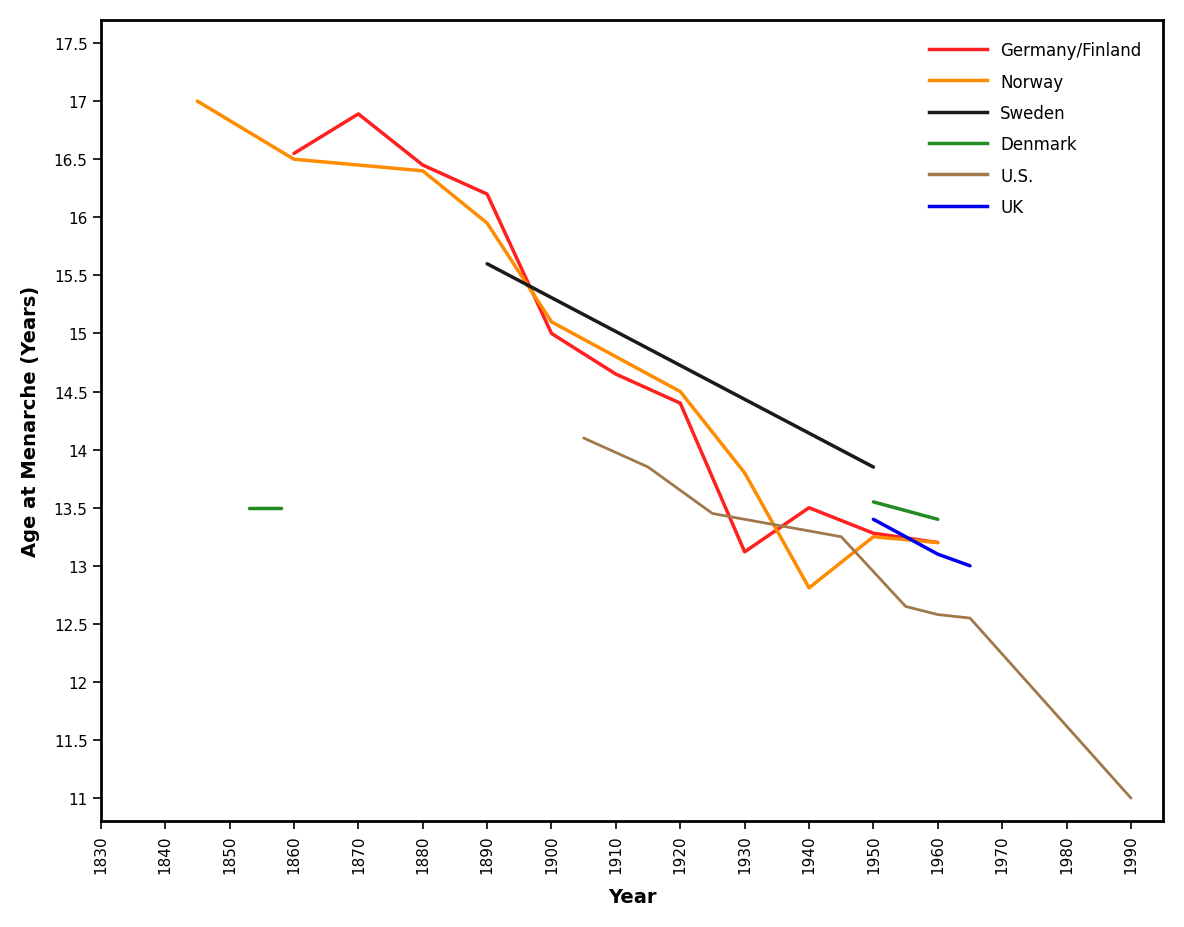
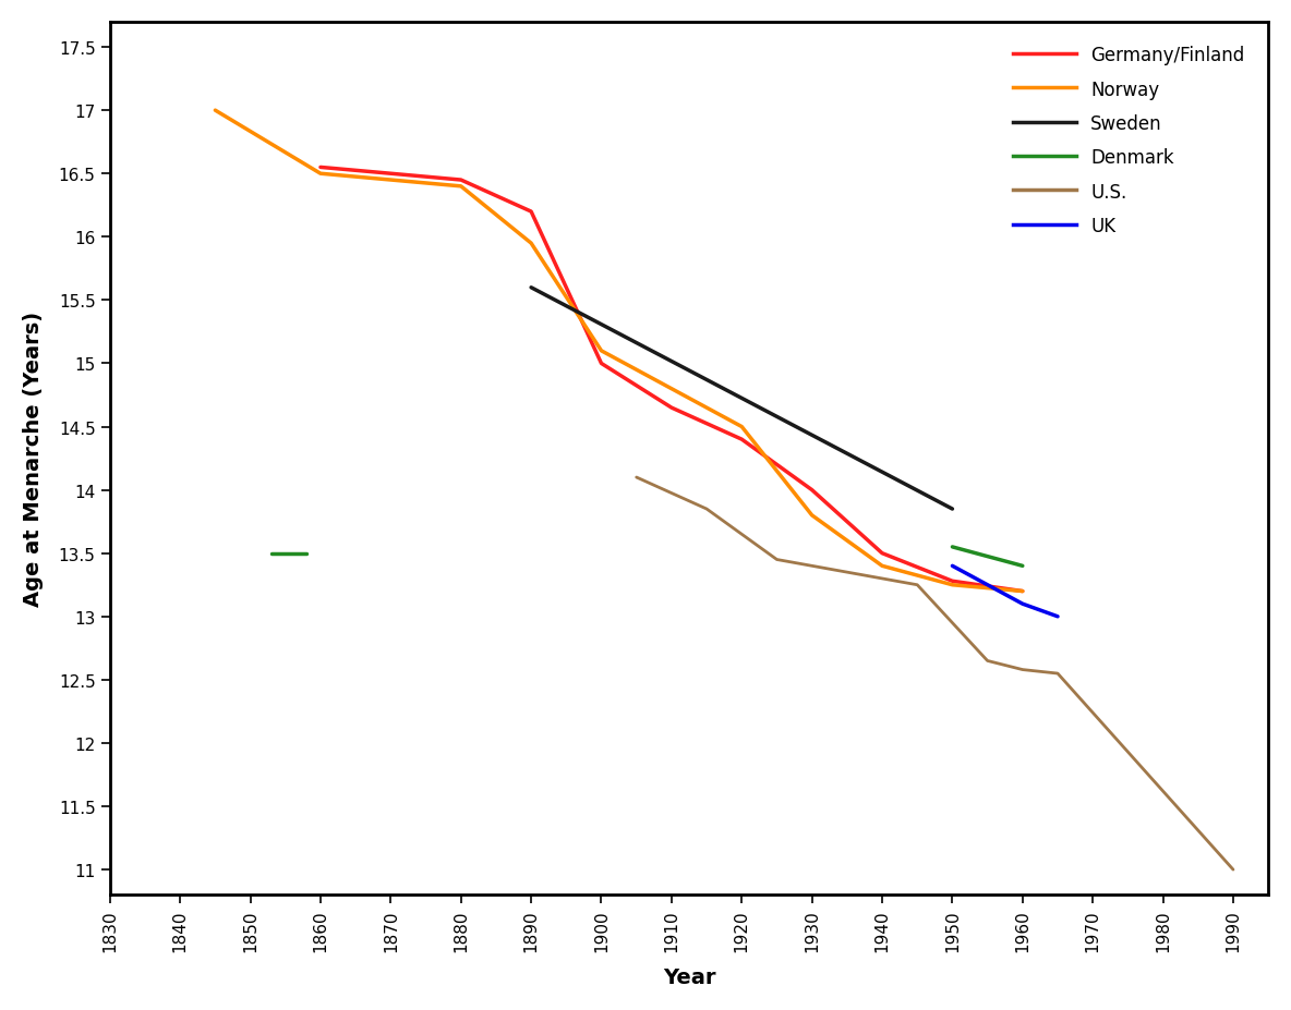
Germany/Finland/1870: 16.89 -> 16.50
Germany/Finland/1930: 13.12 -> 14.00
Norway/1940: 12.81 -> 13.40
